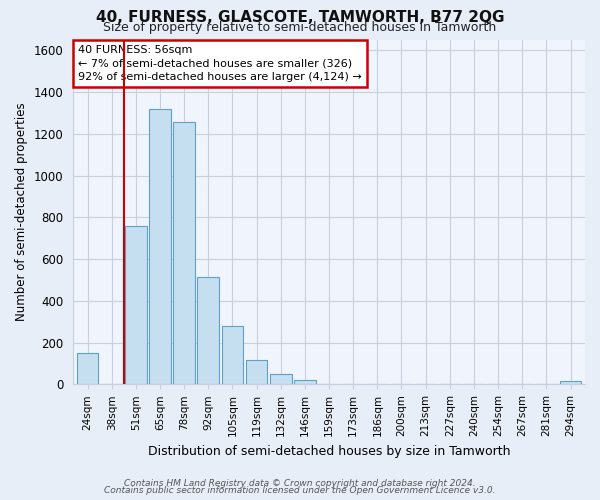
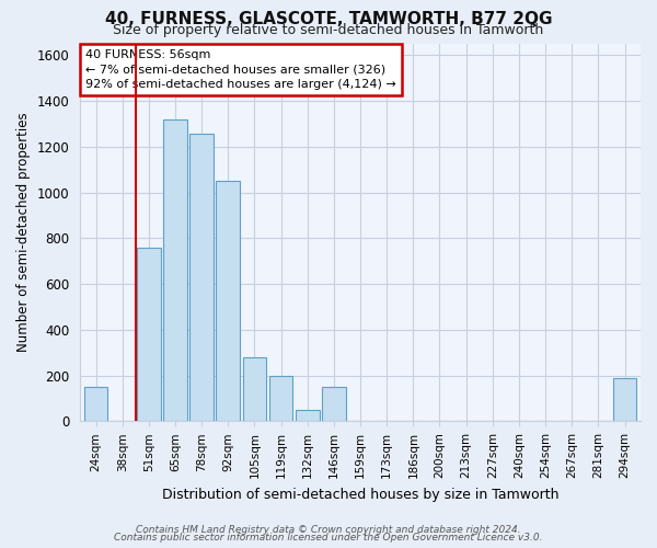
92sqm: 515 -> 1050
119sqm: 115 -> 200
146sqm: 22 -> 150
294sqm: 15 -> 190
